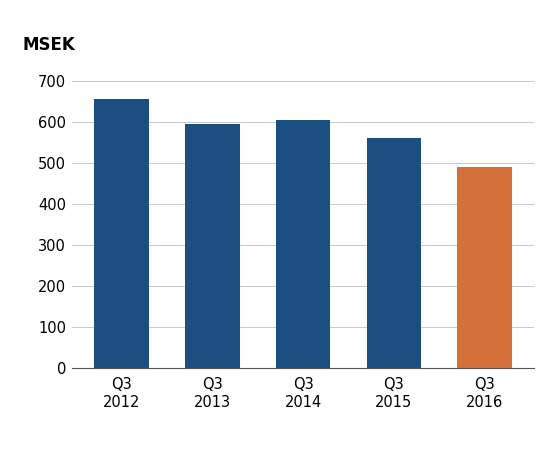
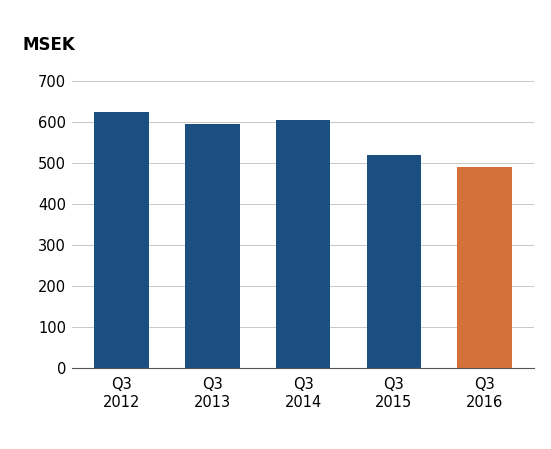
Q3 2012: 656 -> 625
Q3 2015: 560 -> 520
